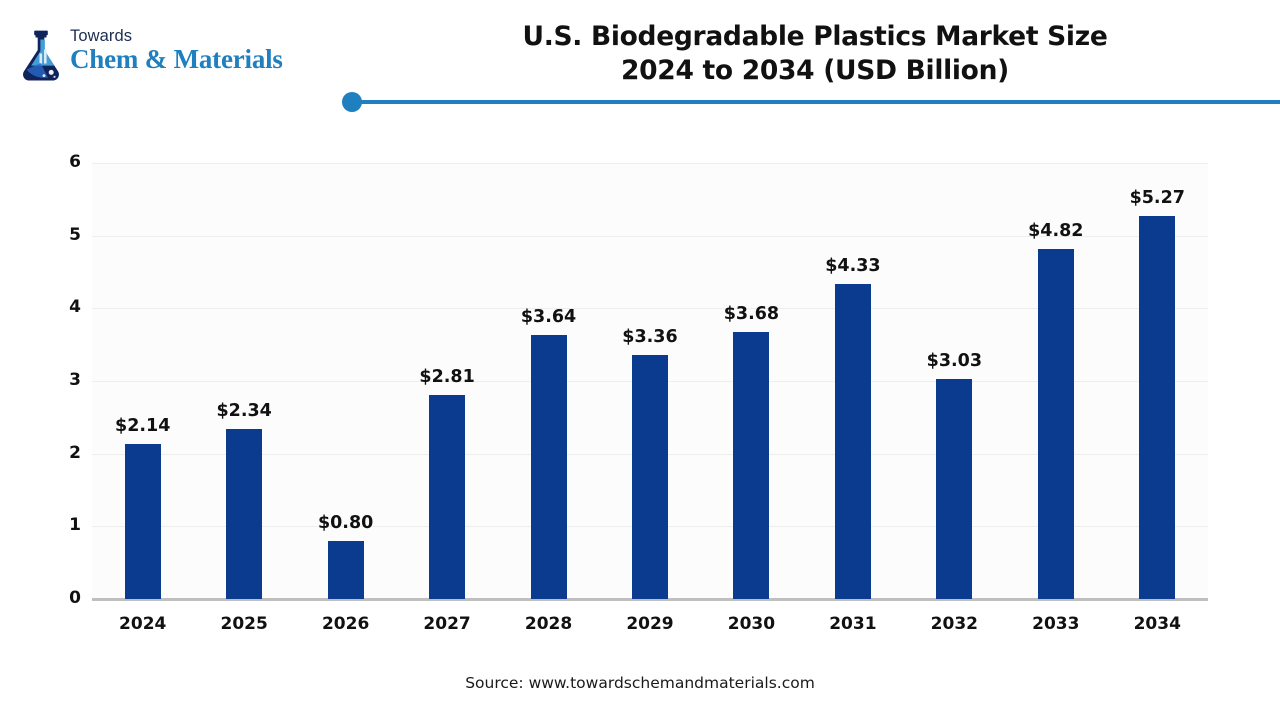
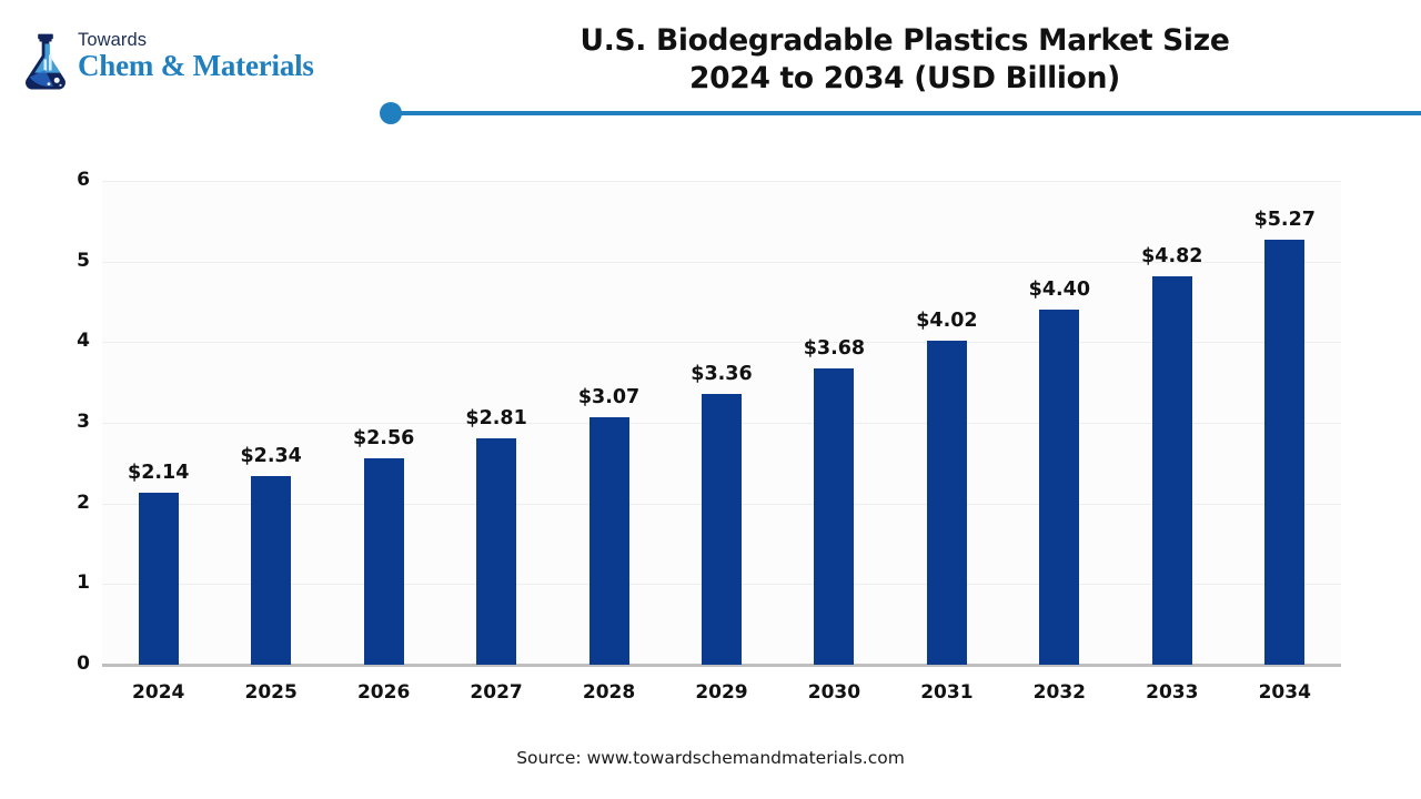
2026: $0.80 -> $2.56
2028: $3.64 -> $3.07
2031: $4.33 -> $4.02
2032: $3.03 -> $4.40
